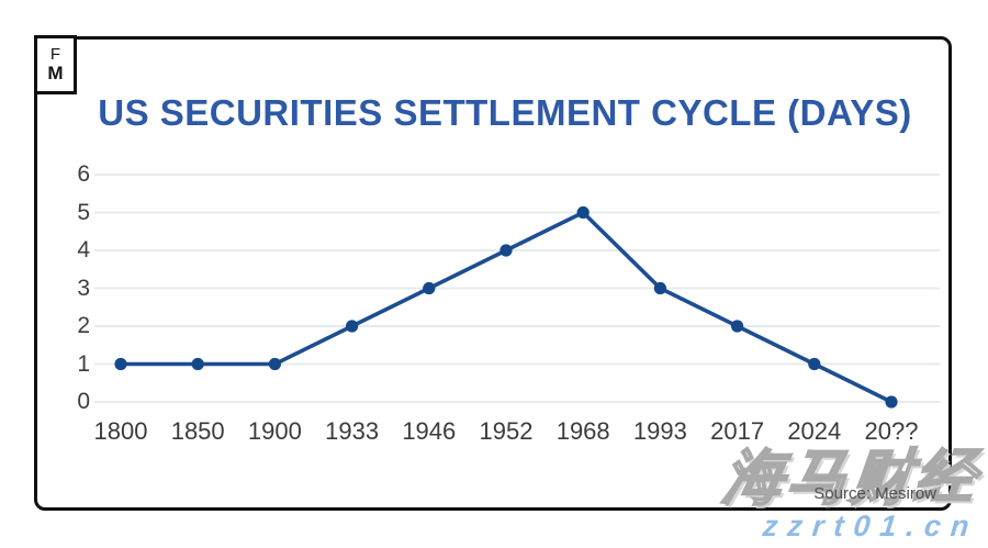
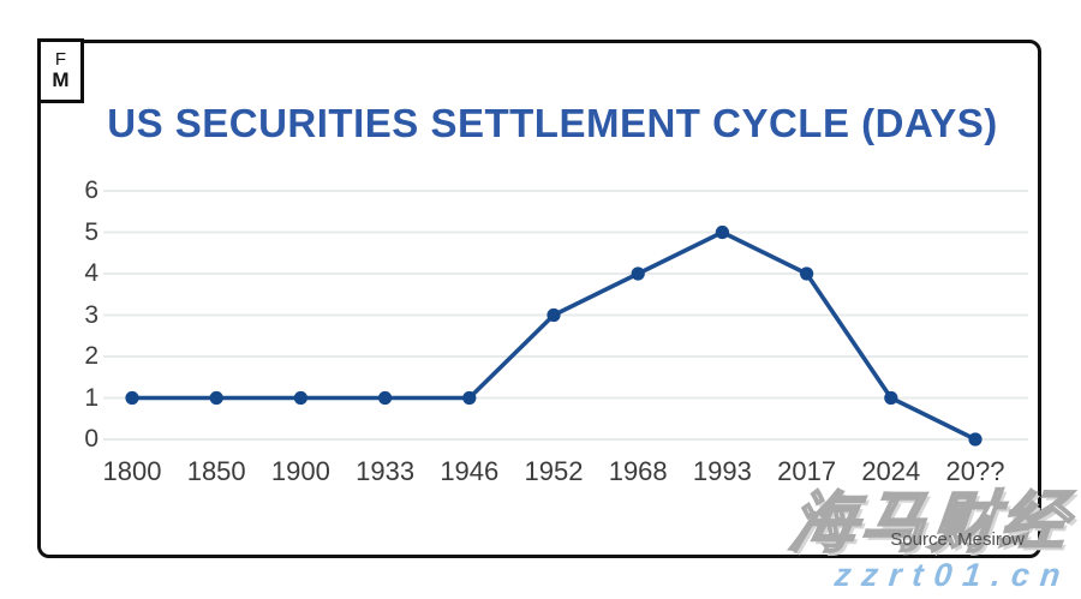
1933: 2 -> 1
1946: 3 -> 1
1952: 4 -> 3
1968: 5 -> 4
1993: 3 -> 5
2017: 2 -> 4
